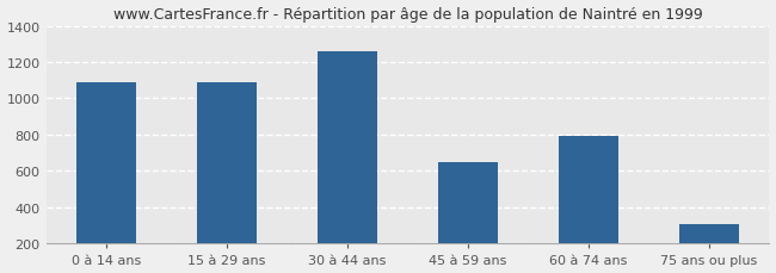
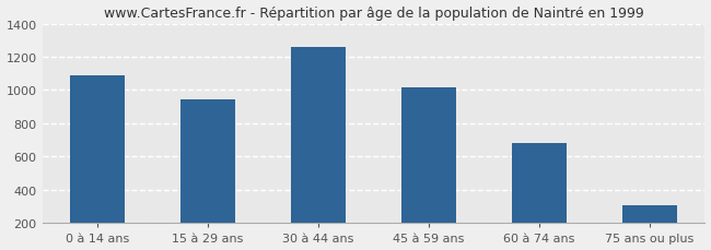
15 à 29 ans: 1090 -> 940
45 à 59 ans: 650 -> 1020
60 à 74 ans: 790 -> 680
